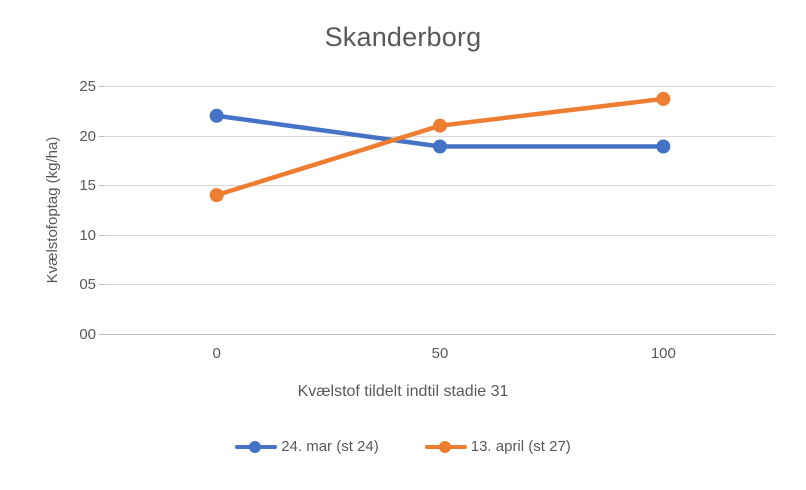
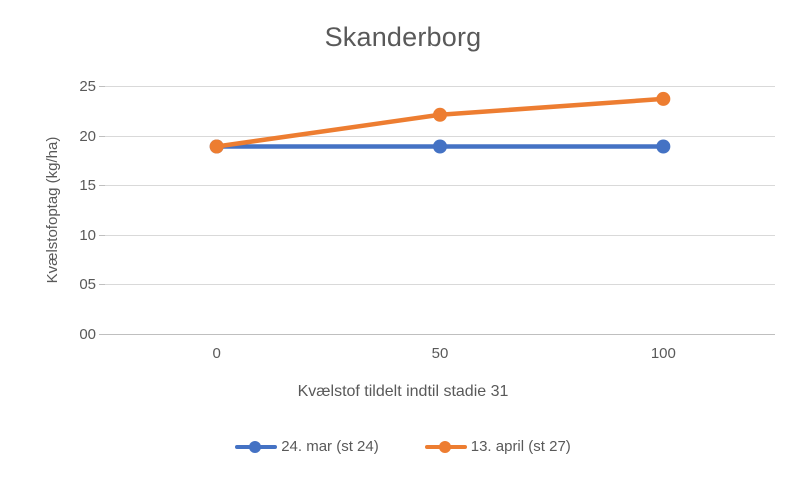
24. mar (st 24)/0: 22 -> 19
13. april (st 27)/0: 14 -> 19
13. april (st 27)/50: 21 -> 22
